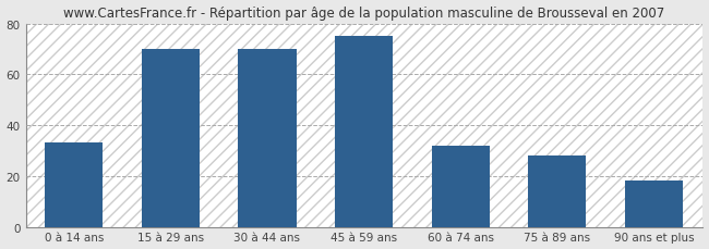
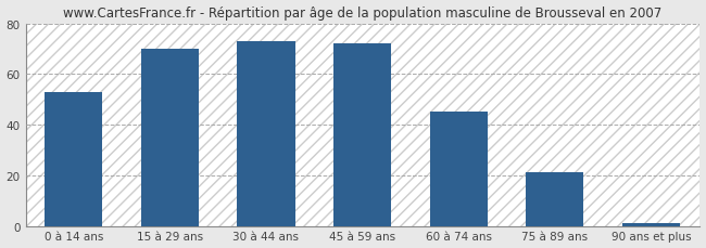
0 à 14 ans: 33 -> 53
30 à 44 ans: 70 -> 73
45 à 59 ans: 75 -> 72
60 à 74 ans: 32 -> 45
75 à 89 ans: 28 -> 21
90 ans et plus: 18 -> 1
